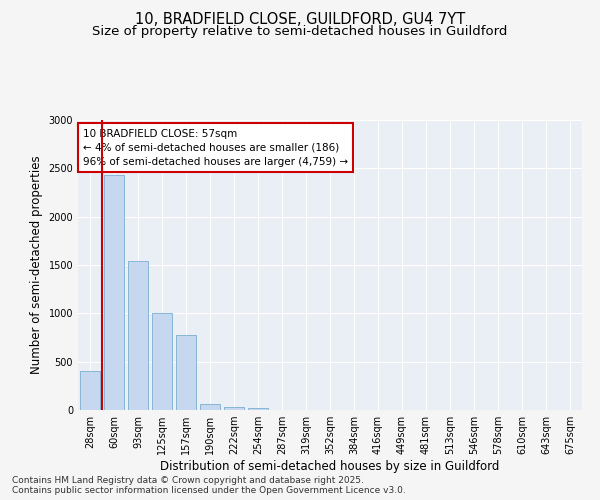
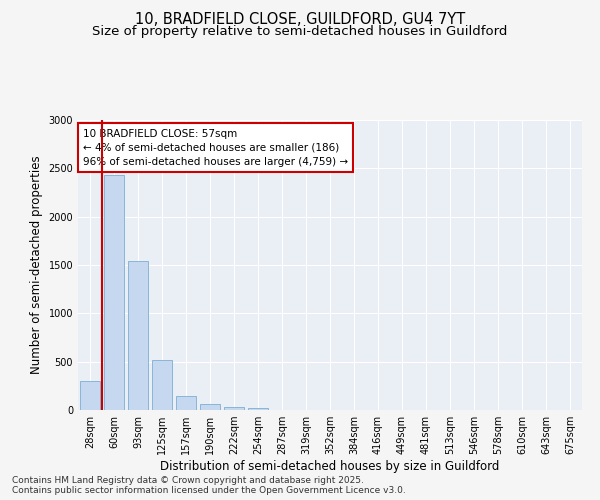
28sqm: 400 -> 300
125sqm: 1000 -> 520
157sqm: 780 -> 140
